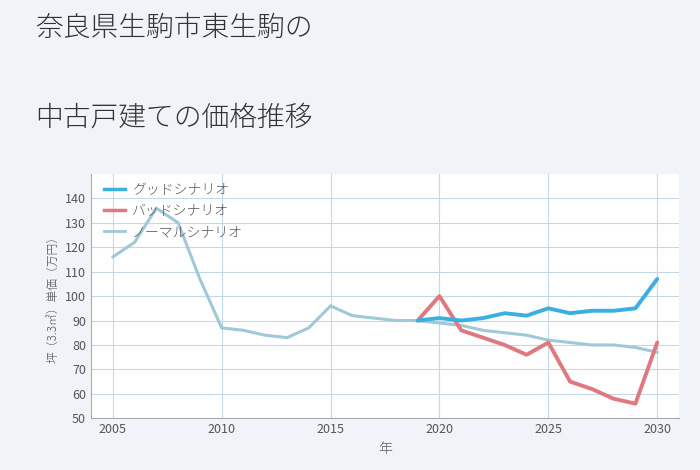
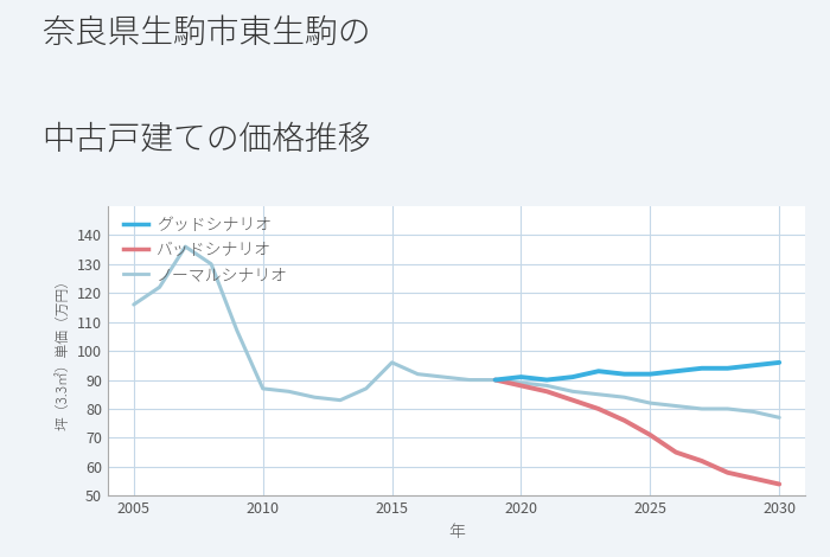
バッドシナリオ/2020: 100 -> 88
グッドシナリオ/2025: 95 -> 92
バッドシナリオ/2025: 81 -> 71
グッドシナリオ/2030: 107 -> 96
バッドシナリオ/2030: 81 -> 54
